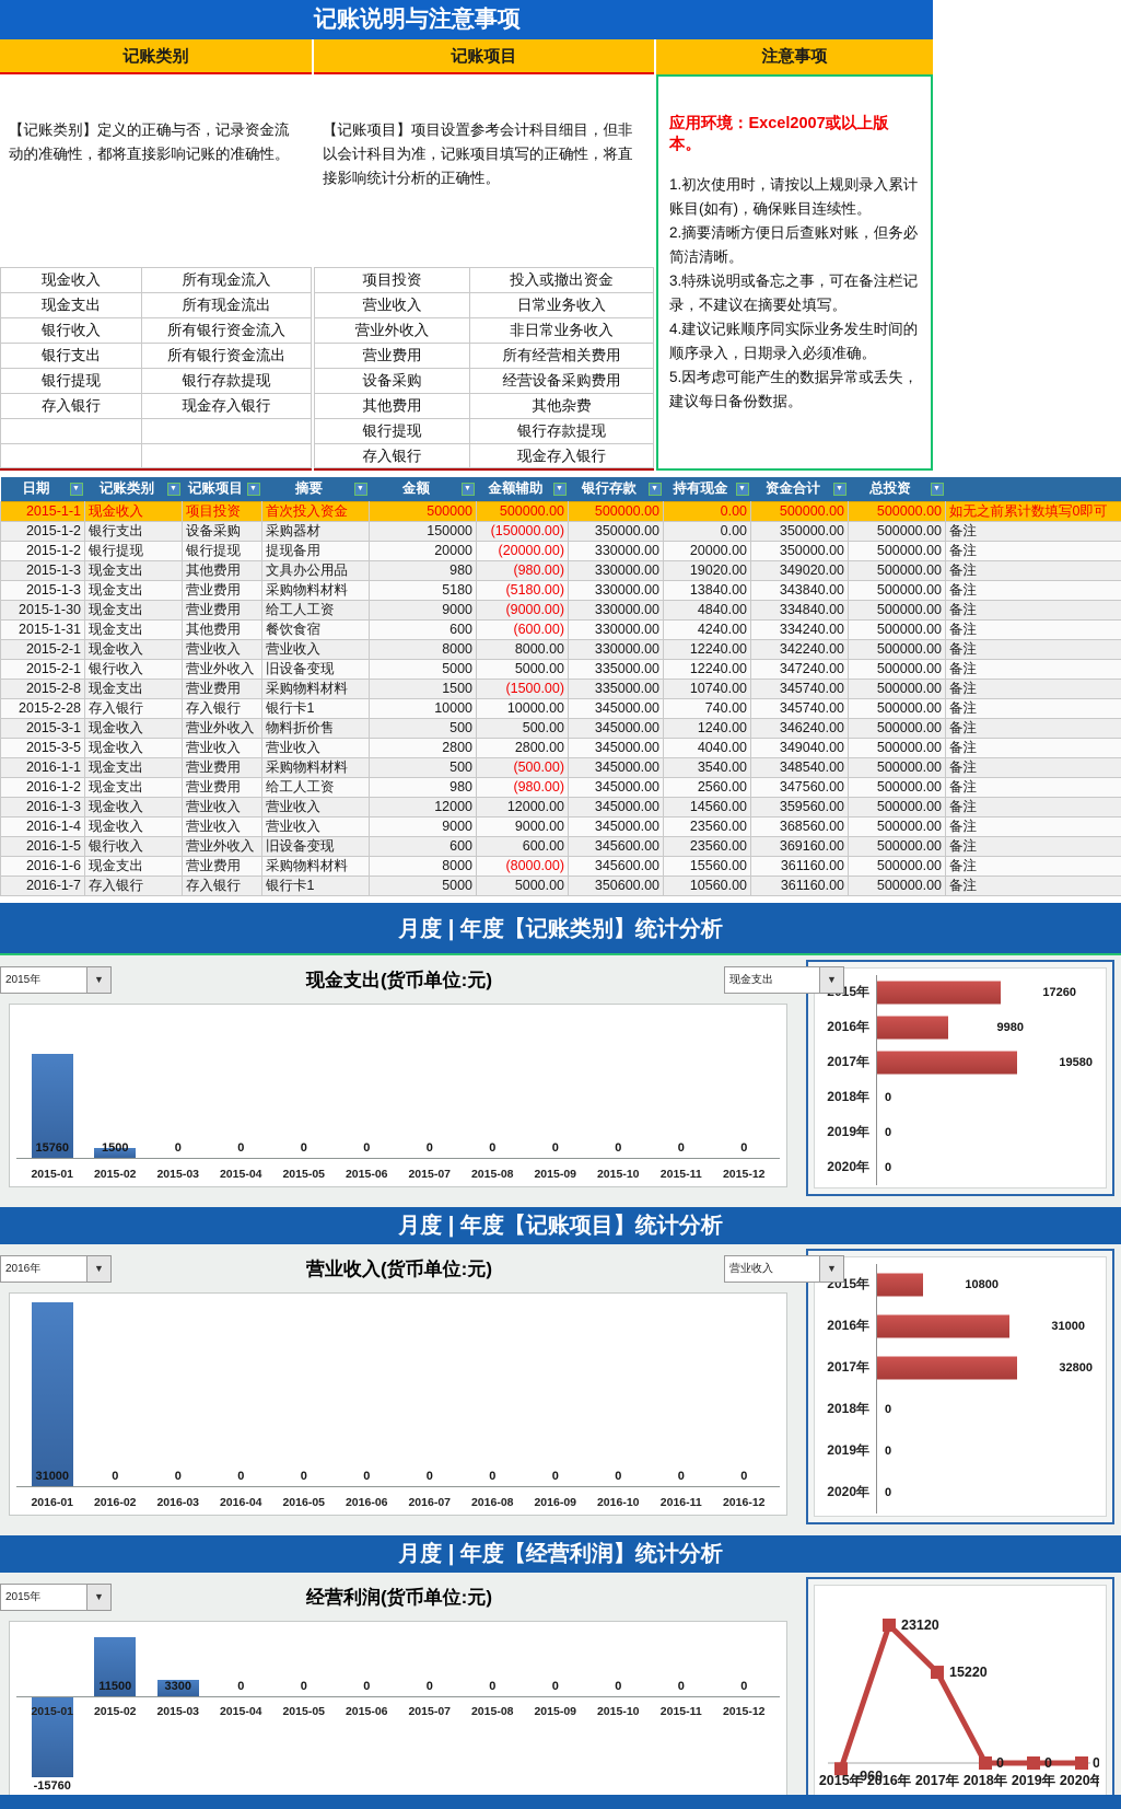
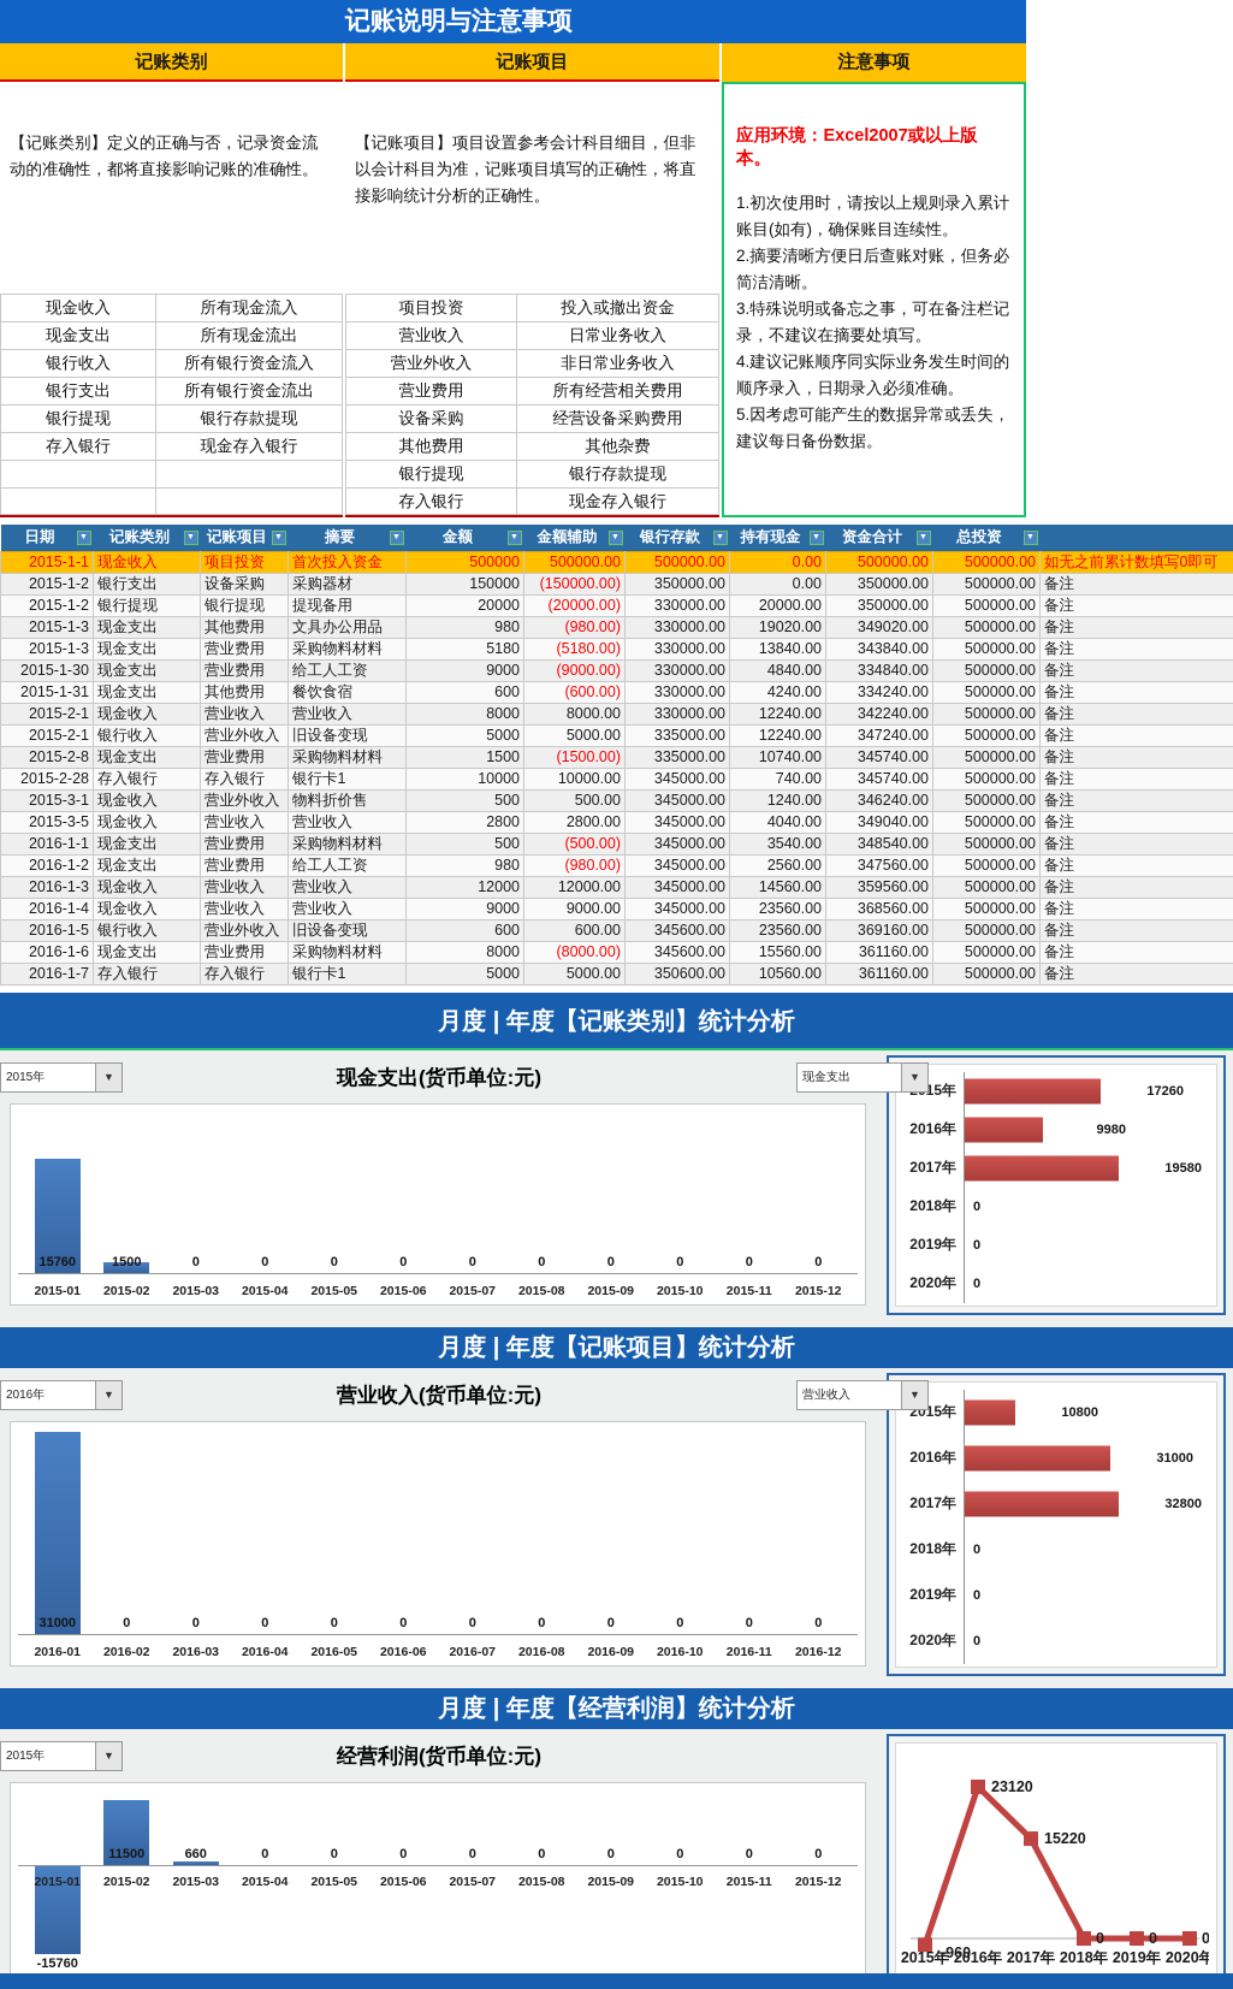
经营利润(货币单位:元)/2015-03: 3300 -> 660
